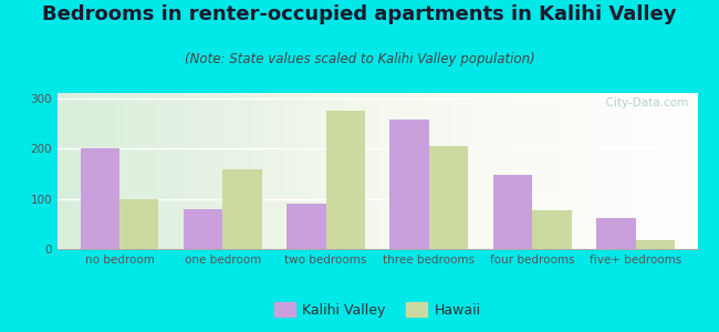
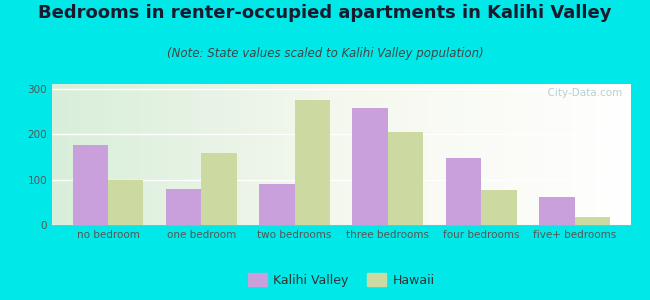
Kalihi Valley/no bedroom: 200 -> 175
